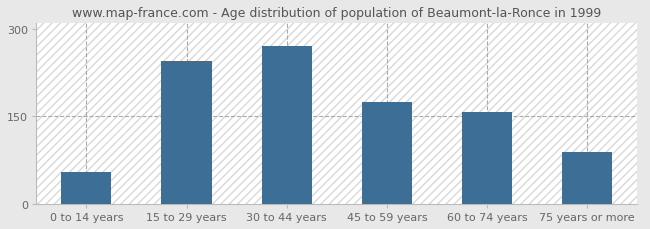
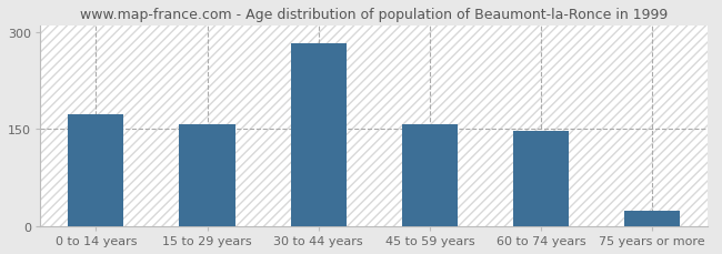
0 to 14 years: 54 -> 173
15 to 29 years: 244 -> 158
30 to 44 years: 270 -> 282
45 to 59 years: 174 -> 157
60 to 74 years: 158 -> 147
75 years or more: 88 -> 24
